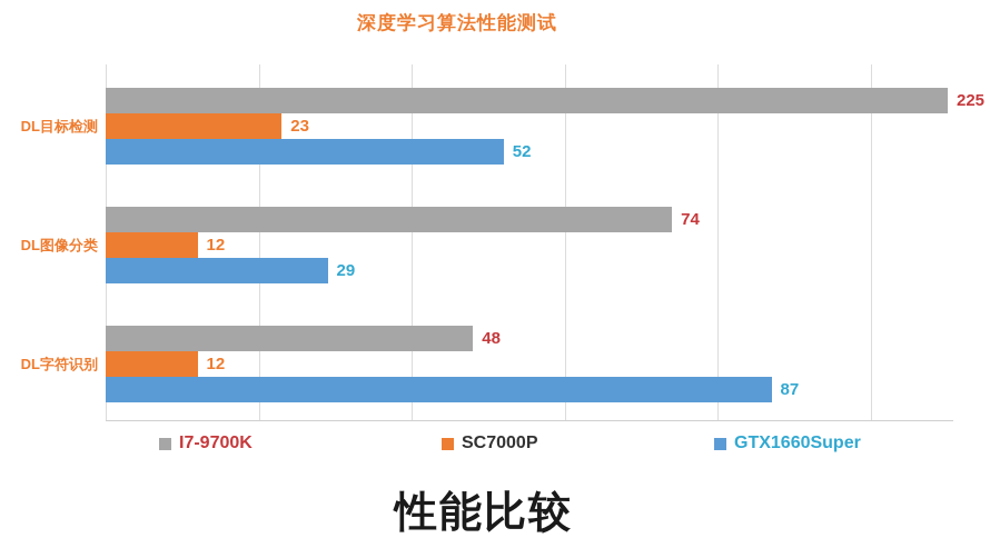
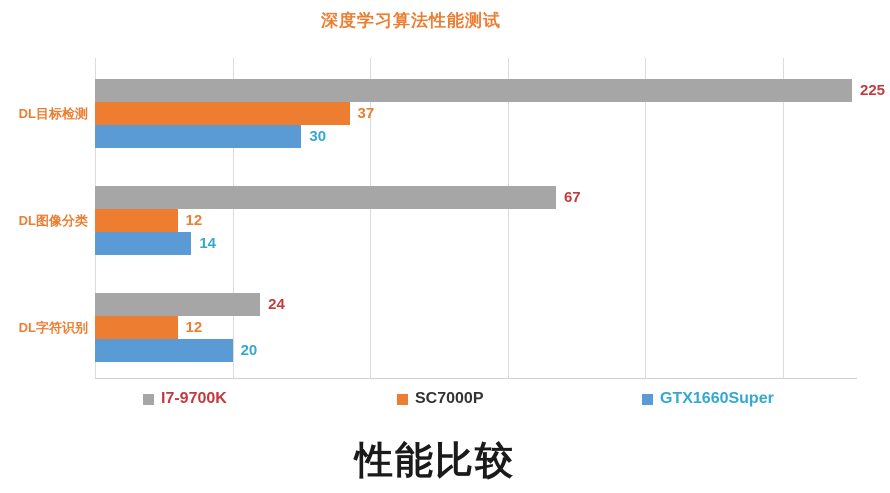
SC7000P/DL目标检测: 23 -> 37
GTX1660Super/DL目标检测: 52 -> 30
I7-9700K/DL图像分类: 74 -> 67
GTX1660Super/DL图像分类: 29 -> 14
I7-9700K/DL字符识别: 48 -> 24
GTX1660Super/DL字符识别: 87 -> 20
